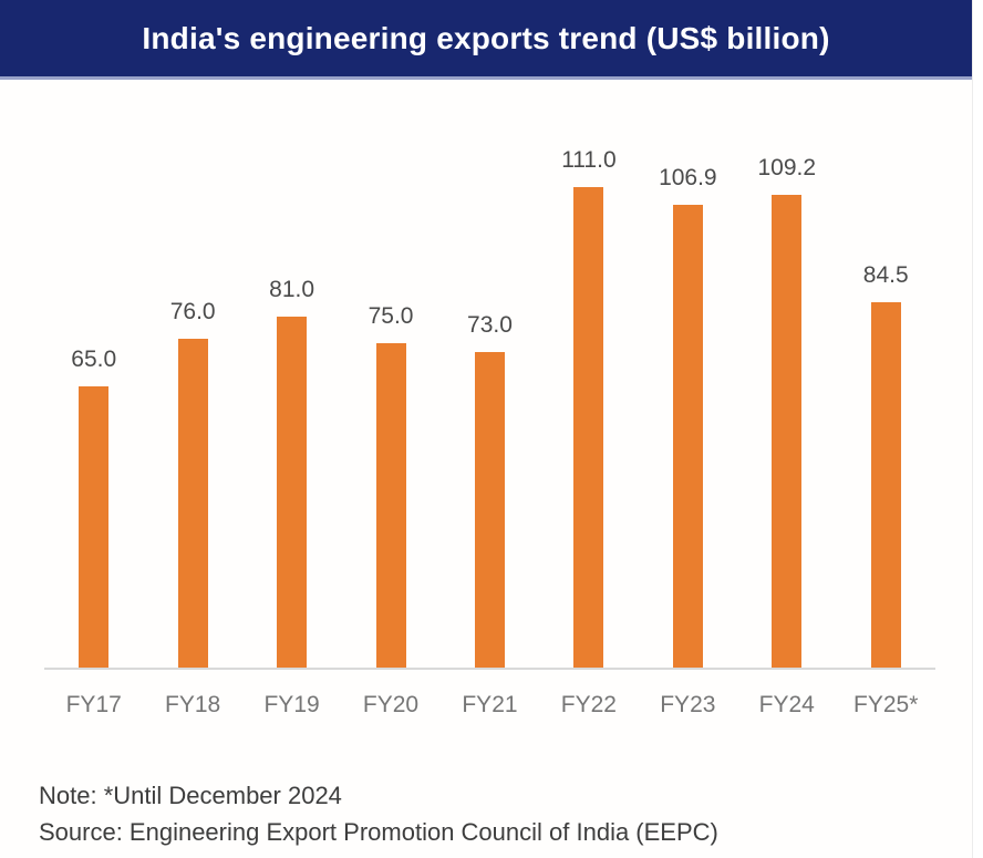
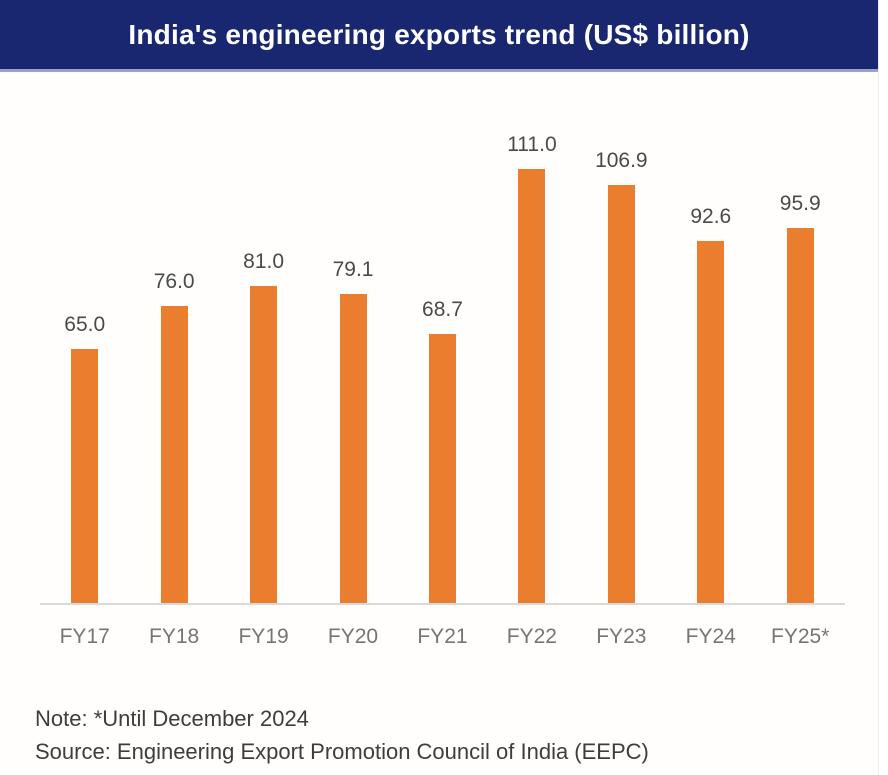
FY20: 75.0 -> 79.1
FY21: 73.0 -> 68.7
FY24: 109.2 -> 92.6
FY25*: 84.5 -> 95.9
